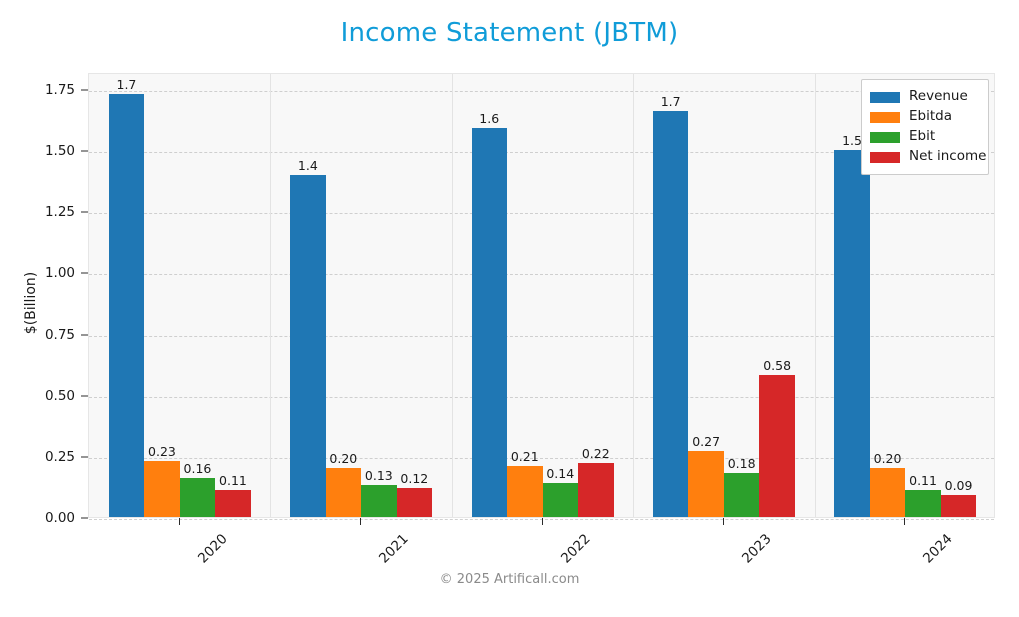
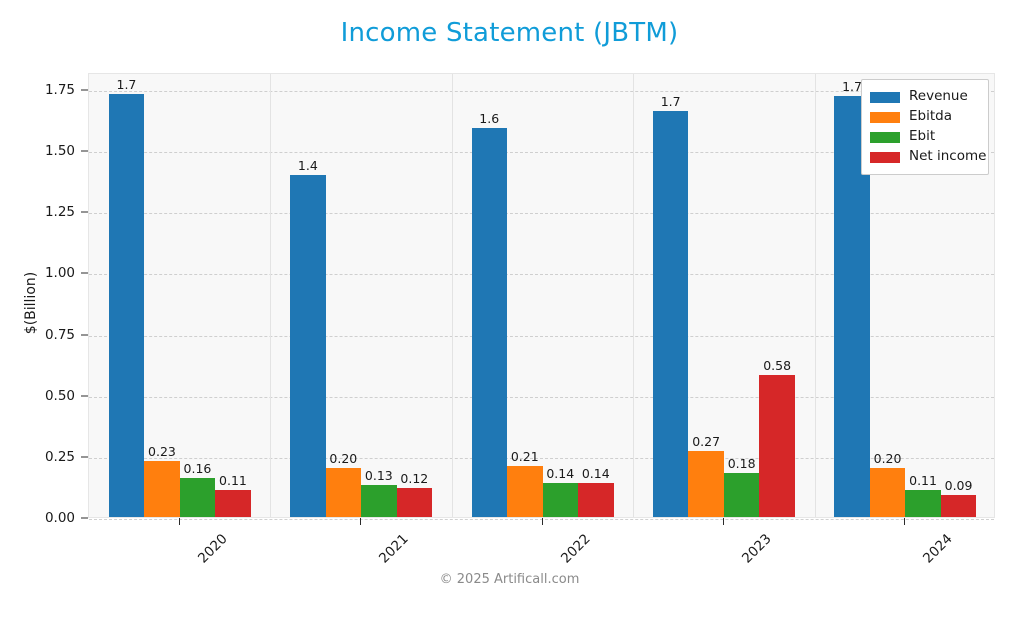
Net income/2022: 0.22 -> 0.14
Revenue/2024: 1.5 -> 1.7
